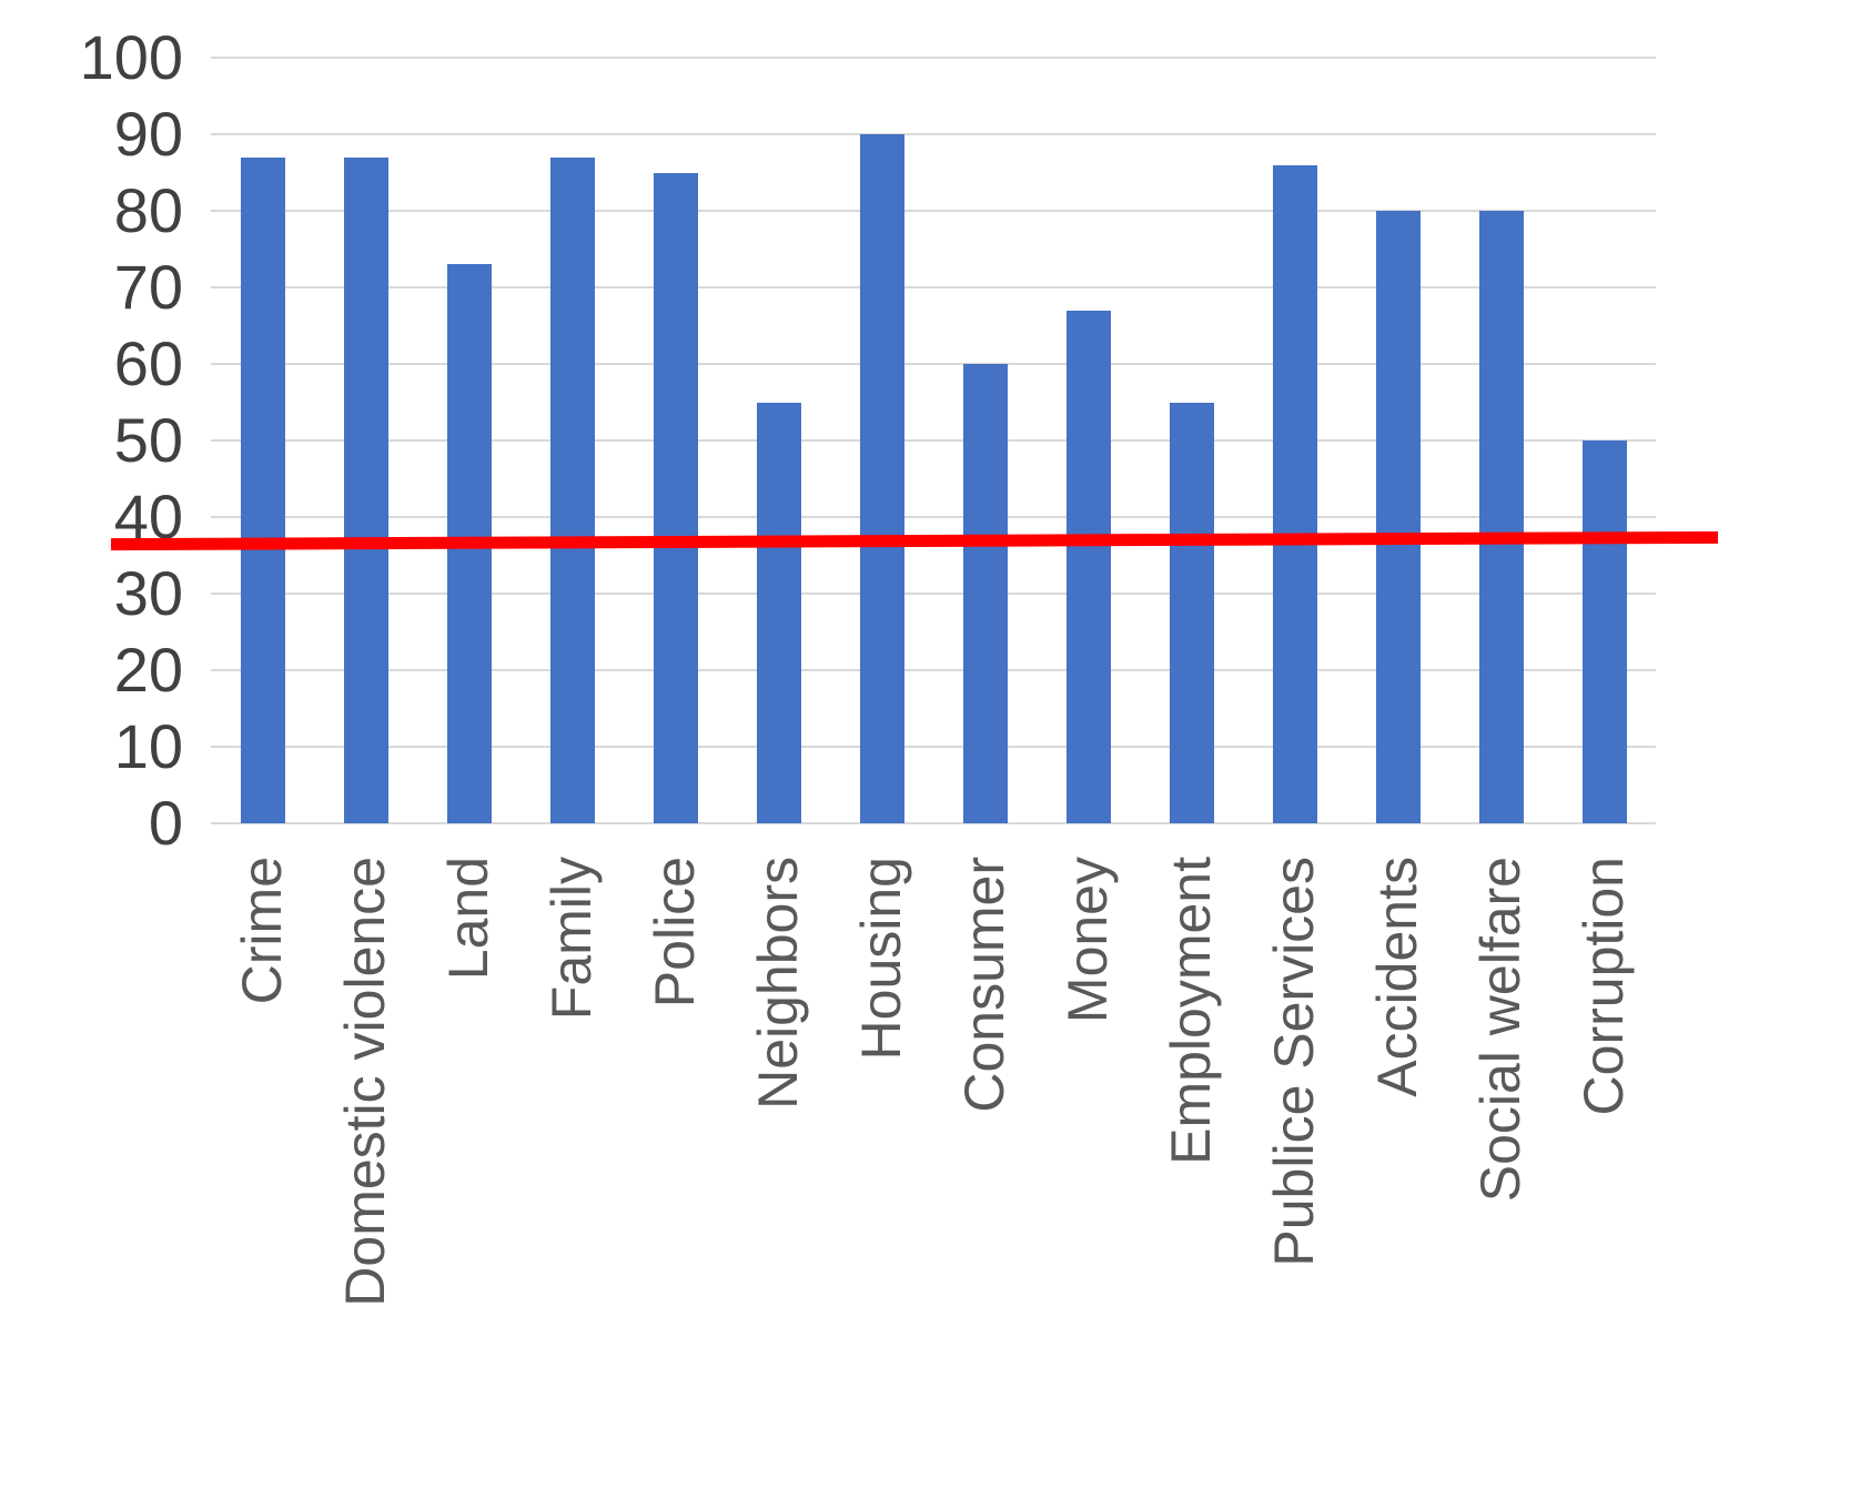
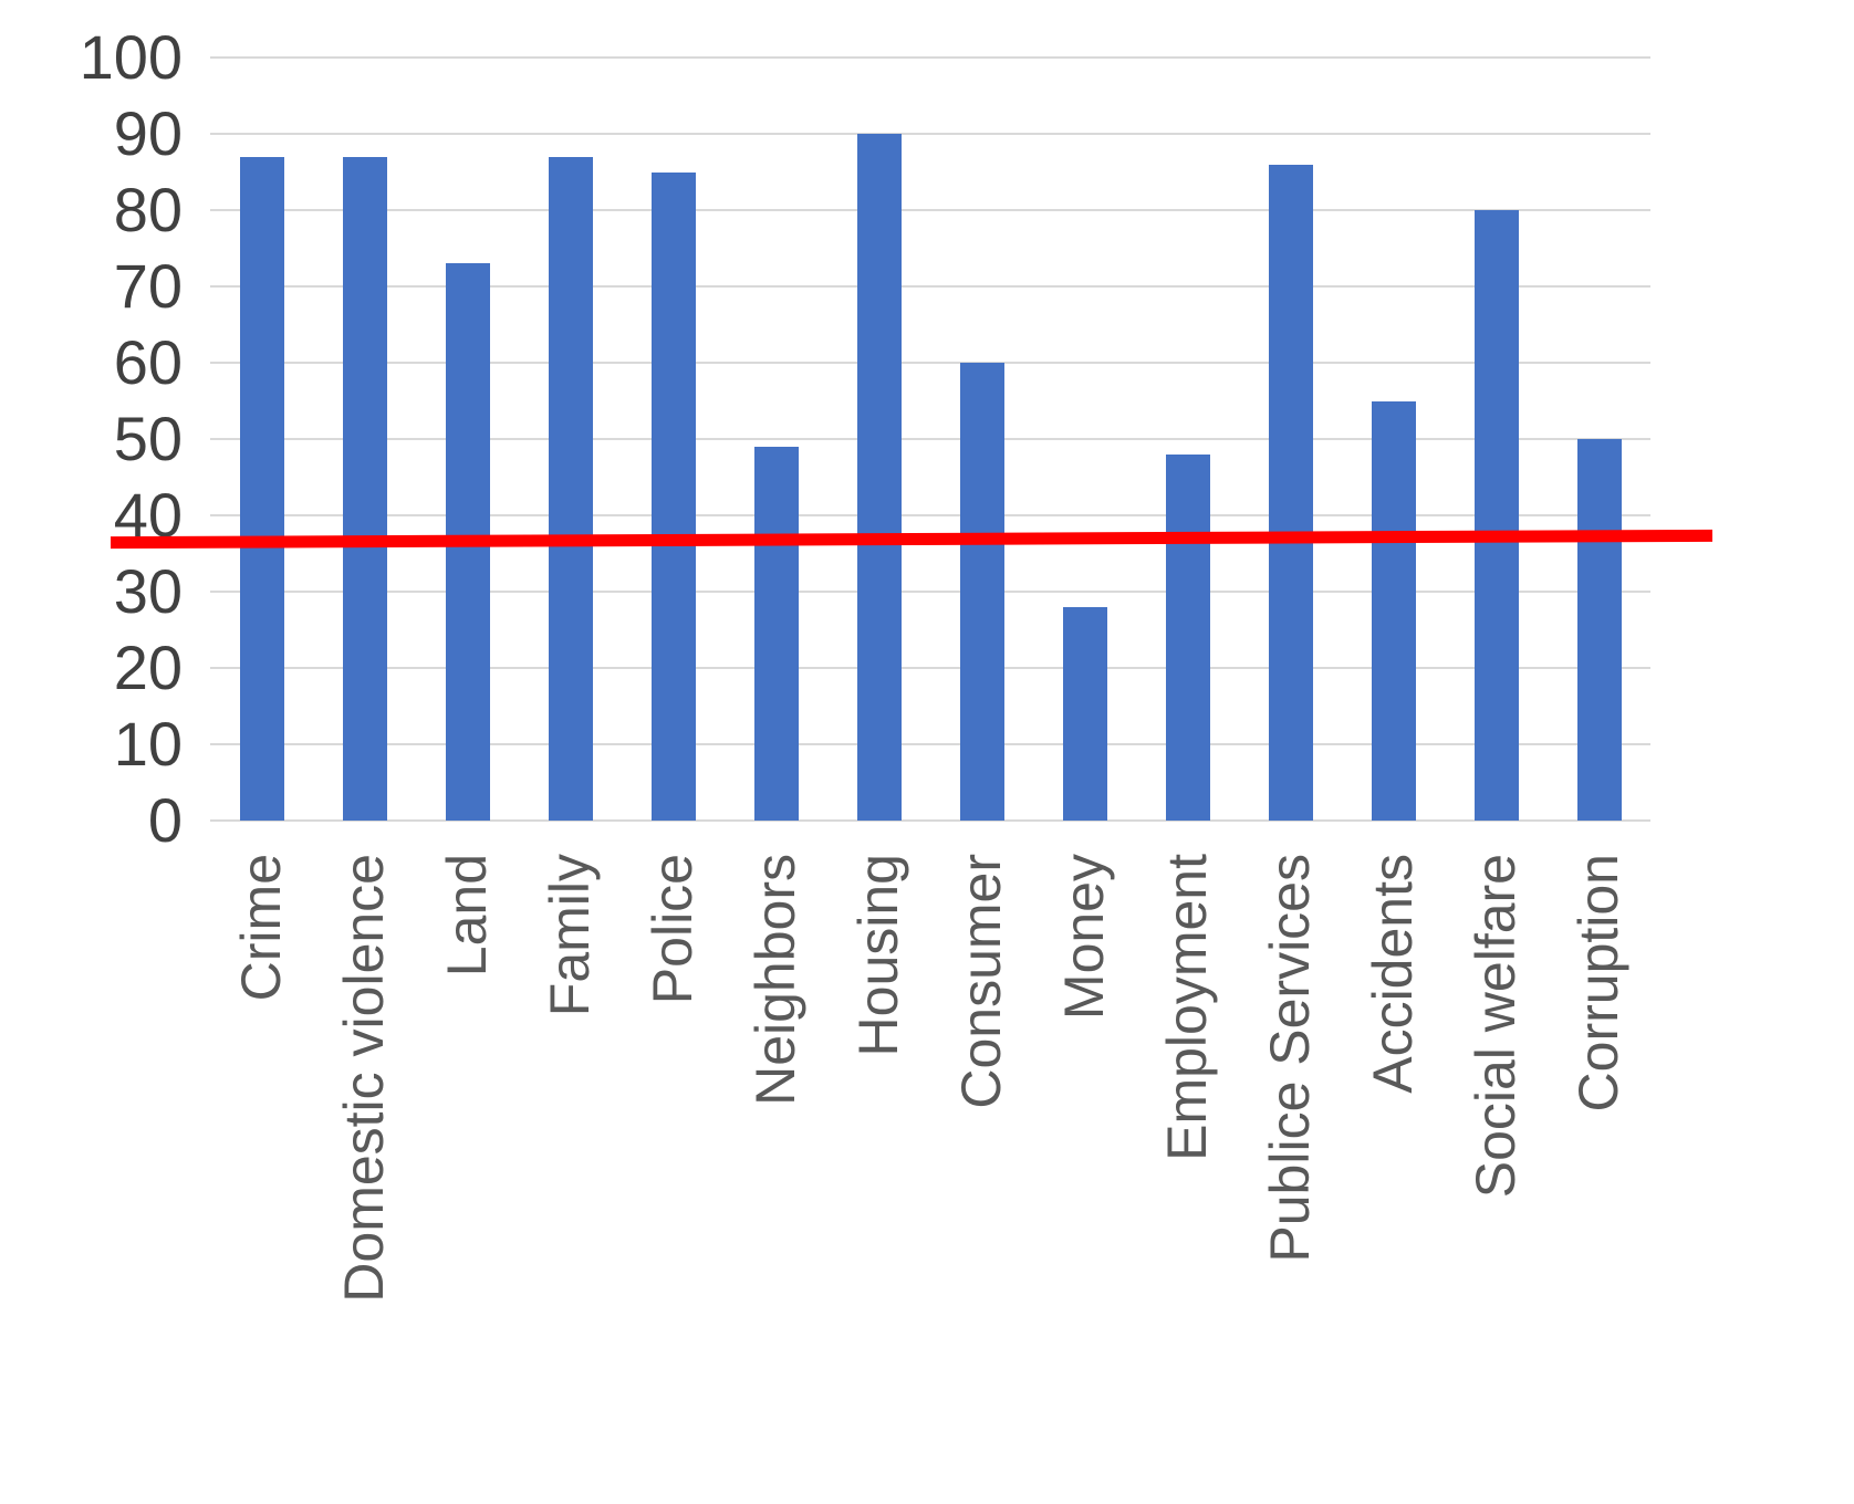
Neighbors: 55 -> 49
Money: 67 -> 28
Employment: 55 -> 48
Accidents: 80 -> 55
